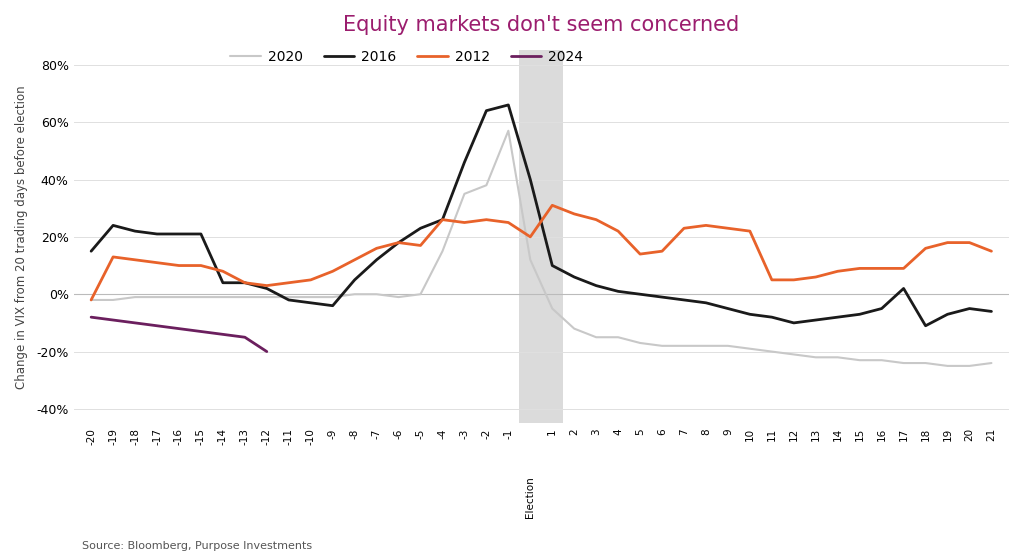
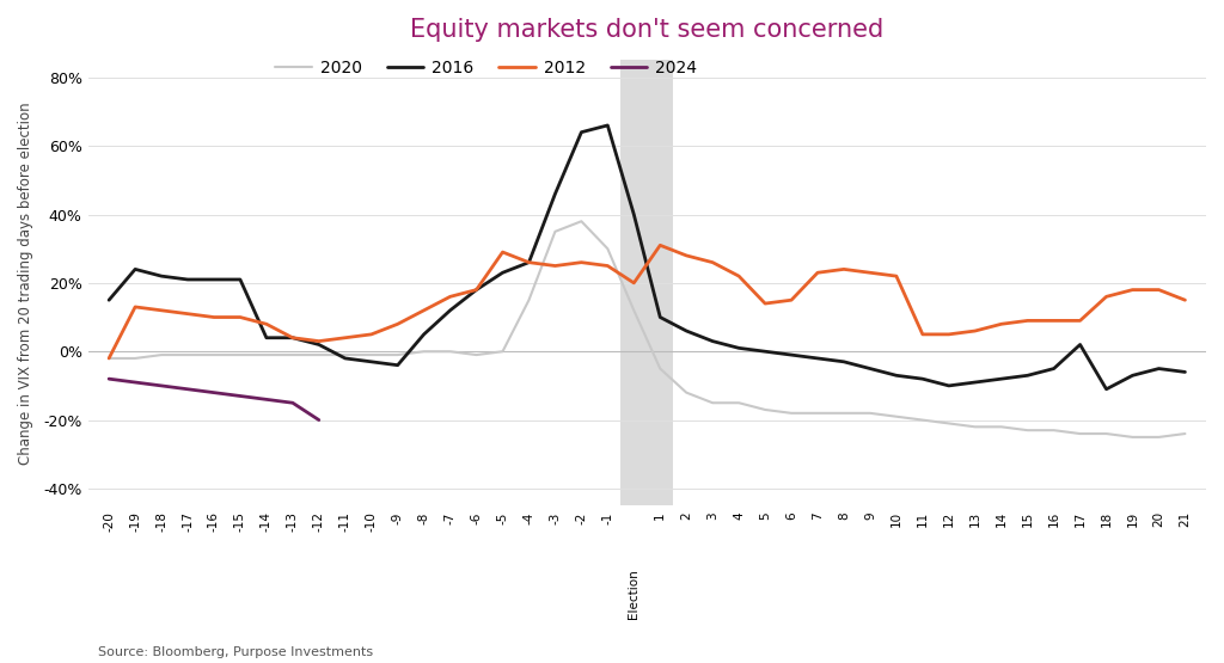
2012/-5: 17% -> 29%
2020/-1: 57% -> 30%
